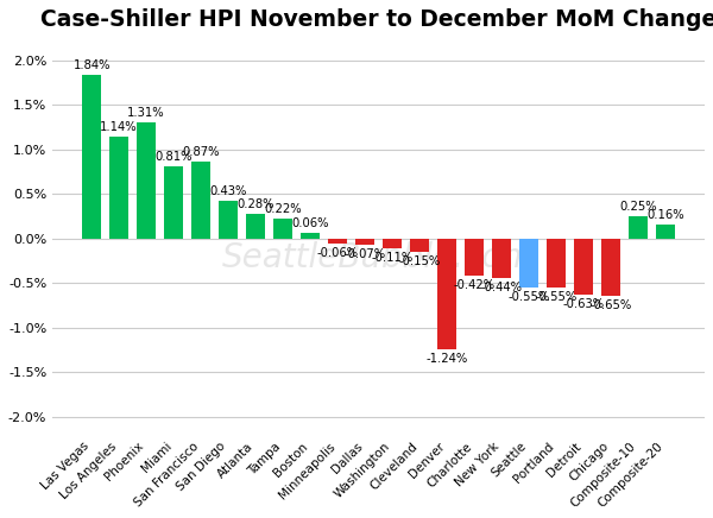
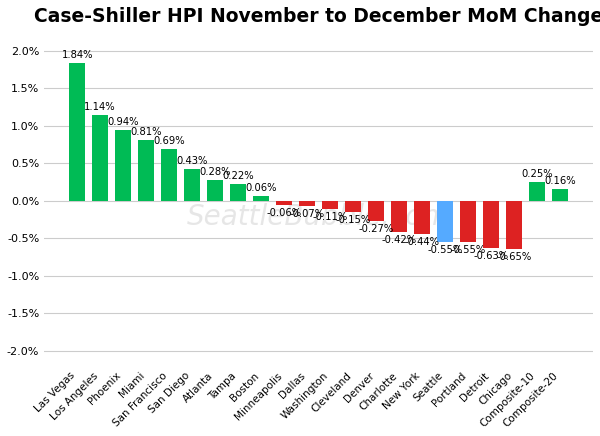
Phoenix: 1.31% -> 0.94%
San Francisco: 0.87% -> 0.69%
Denver: -1.24% -> -0.27%
